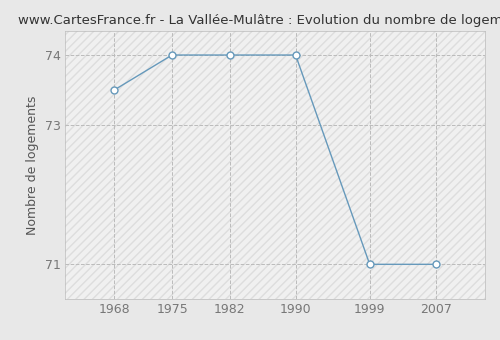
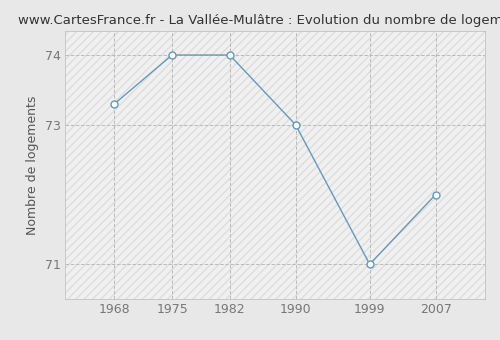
1968: 73.5 -> 73.3
1990: 74.0 -> 73.0
2007: 71.0 -> 72.0
